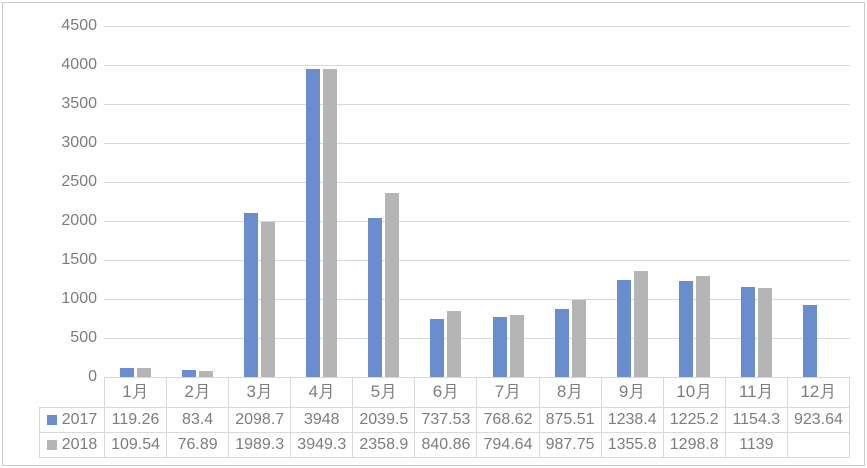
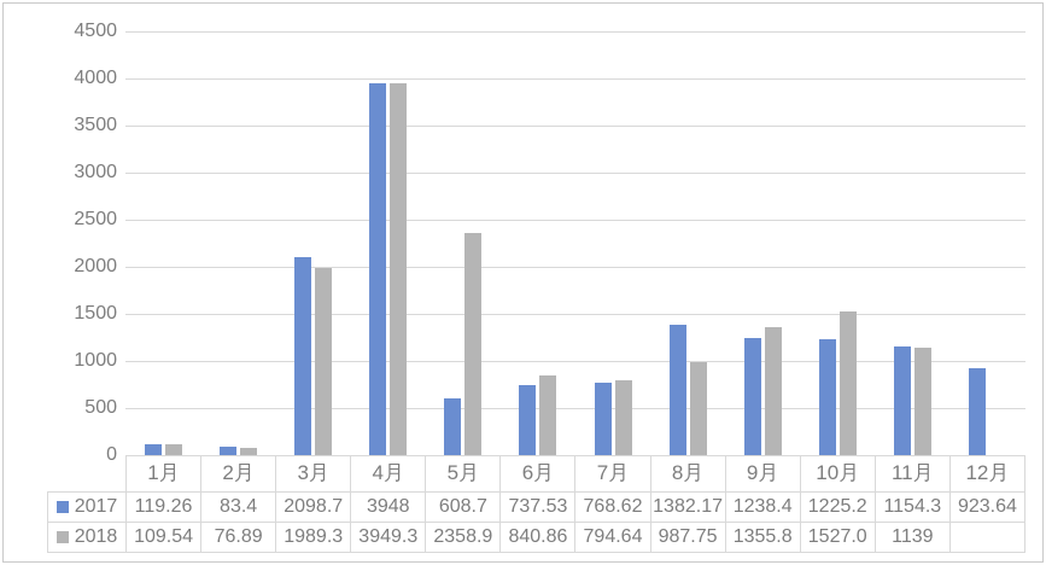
2017/5月: 2039.5 -> 608.7
2017/8月: 875.51 -> 1382.17
2018/10月: 1298.8 -> 1527.0
